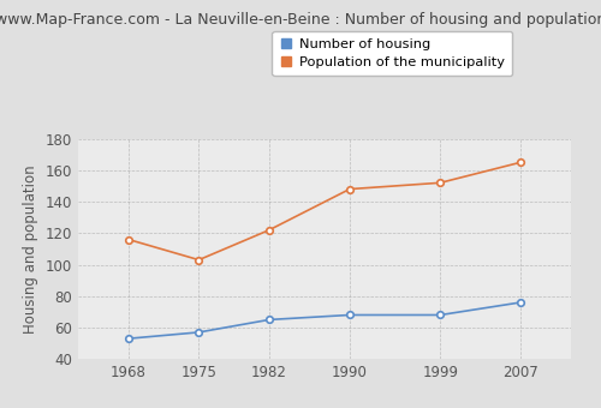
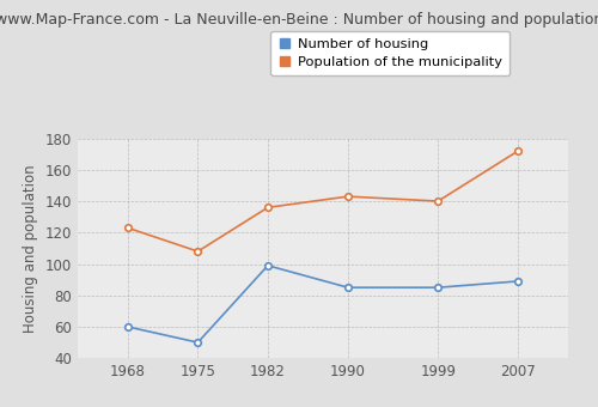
Number of housing/1968: 53 -> 60
Population of the municipality/1968: 116 -> 123
Number of housing/1975: 57 -> 50
Population of the municipality/1975: 103 -> 108
Number of housing/1982: 65 -> 99
Population of the municipality/1982: 122 -> 136
Number of housing/1990: 68 -> 85
Population of the municipality/1990: 148 -> 143
Number of housing/1999: 68 -> 85
Population of the municipality/1999: 152 -> 140
Number of housing/2007: 76 -> 89
Population of the municipality/2007: 165 -> 172
